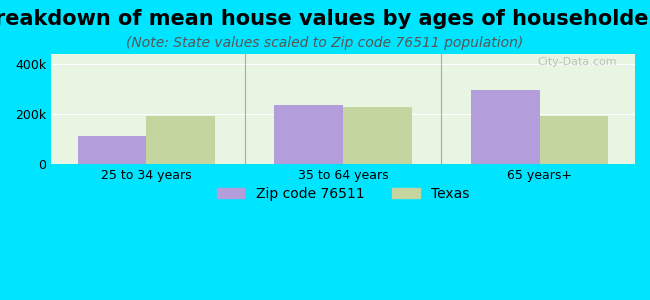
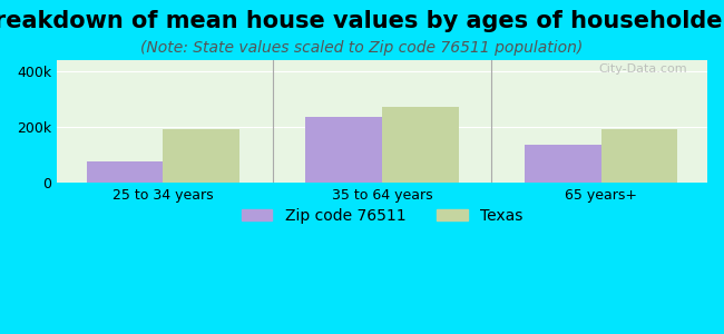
Zip code 76511/25 to 34 years: 110k -> 75k
Texas/35 to 64 years: 227k -> 270k
Zip code 76511/65 years+: 295k -> 135k
